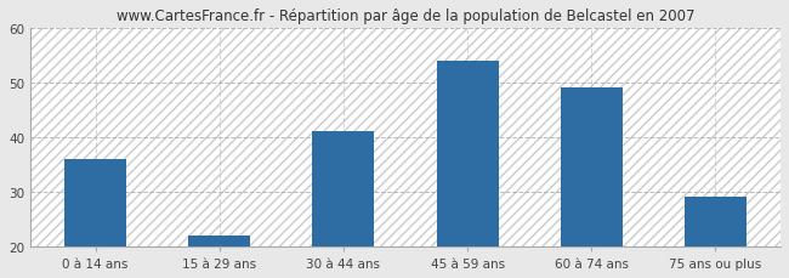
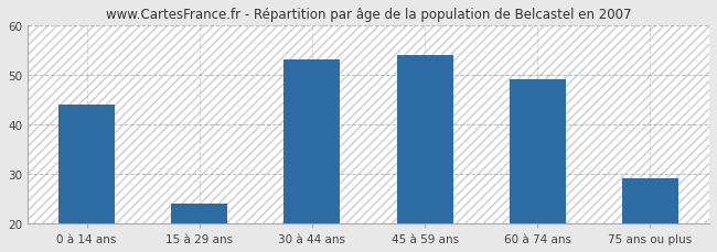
0 à 14 ans: 36 -> 44
15 à 29 ans: 22 -> 24
30 à 44 ans: 41 -> 53
